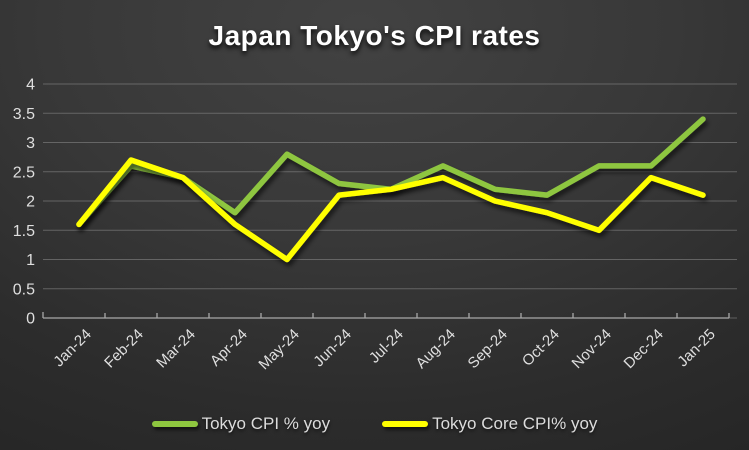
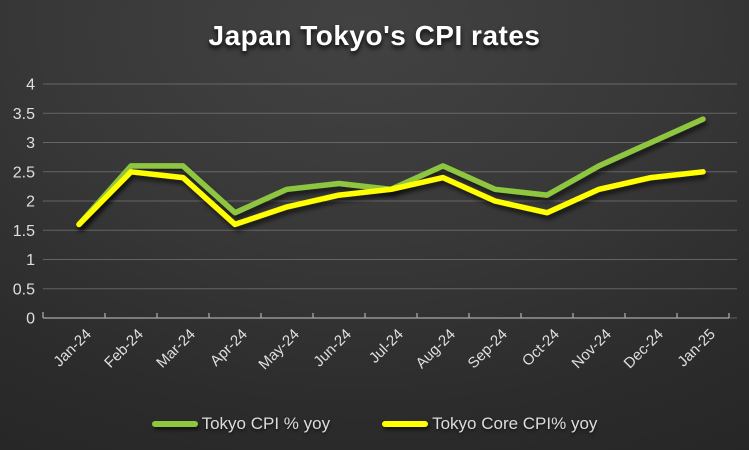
Tokyo Core CPI% yoy/Feb-24: 2.7 -> 2.5
Tokyo CPI % yoy/Mar-24: 2.4 -> 2.6
Tokyo CPI % yoy/May-24: 2.8 -> 2.2
Tokyo Core CPI% yoy/May-24: 1.0 -> 1.9
Tokyo Core CPI% yoy/Nov-24: 1.5 -> 2.2
Tokyo CPI % yoy/Dec-24: 2.6 -> 3.0
Tokyo Core CPI% yoy/Jan-25: 2.1 -> 2.5
